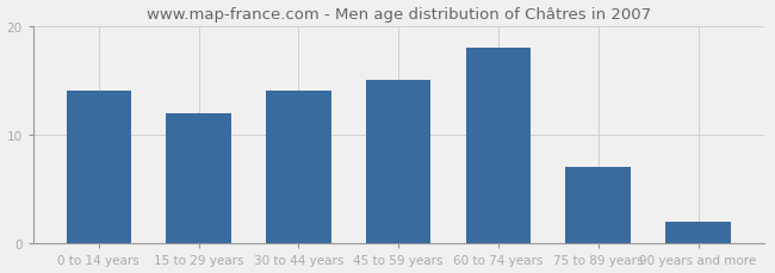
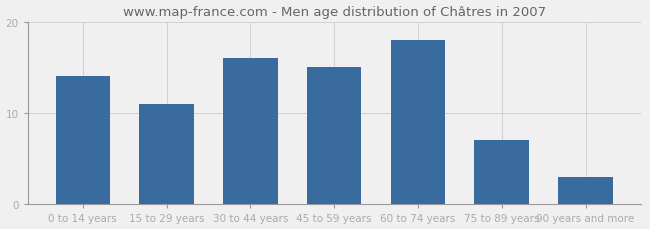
15 to 29 years: 12 -> 11
30 to 44 years: 14 -> 16
90 years and more: 2 -> 3
